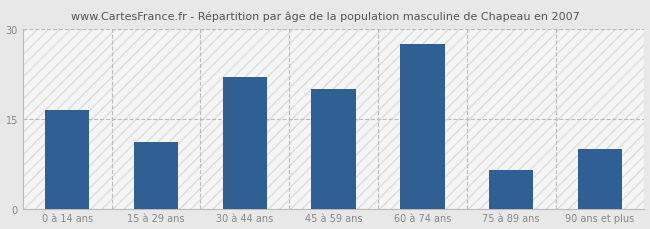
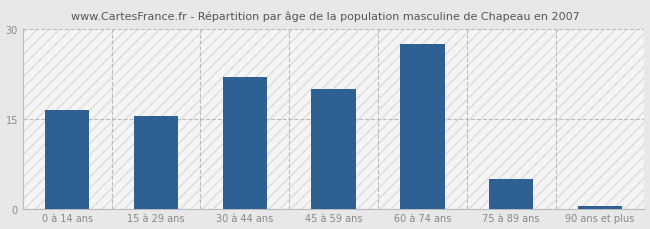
15 à 29 ans: 11.2 -> 15.5
75 à 89 ans: 6.4 -> 5.0
90 ans et plus: 10.0 -> 0.4
